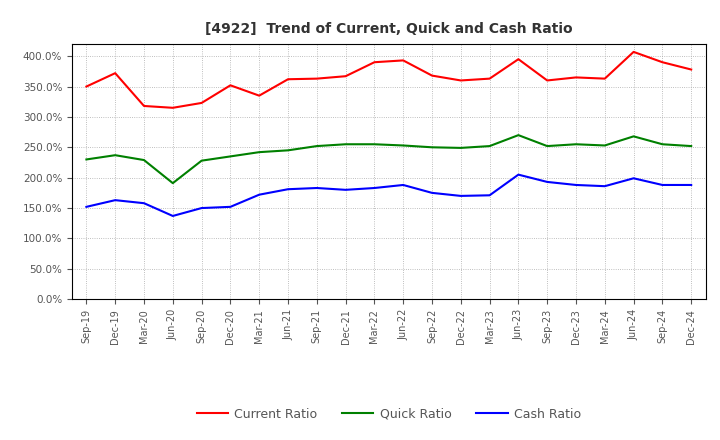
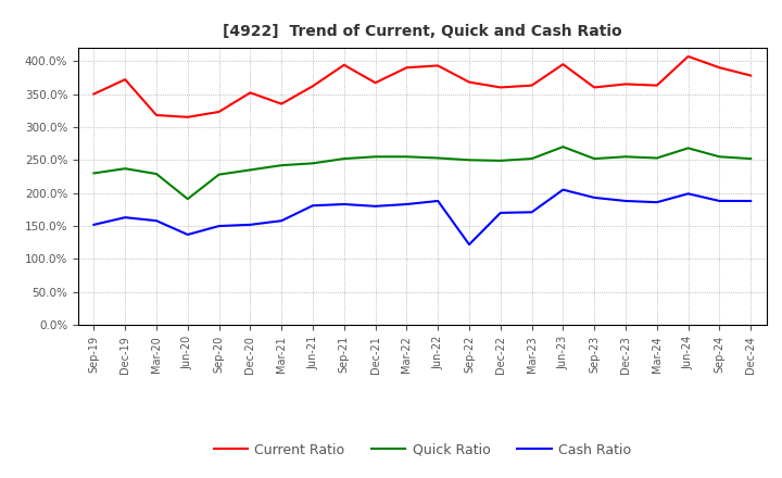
Cash Ratio/Mar-21: 172% -> 158%
Current Ratio/Sep-21: 363% -> 394%
Cash Ratio/Sep-22: 175% -> 122%
